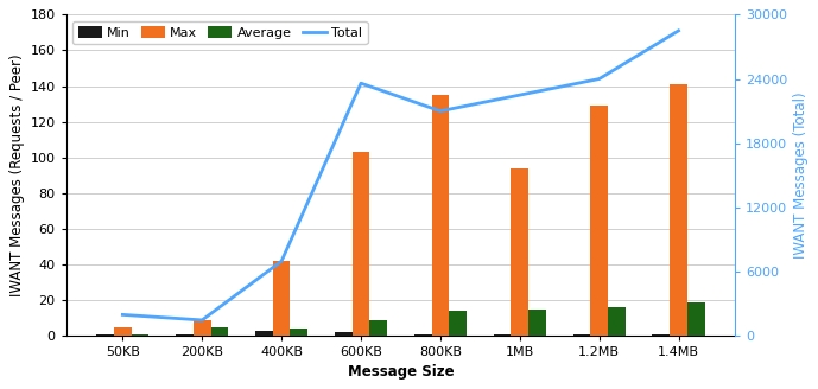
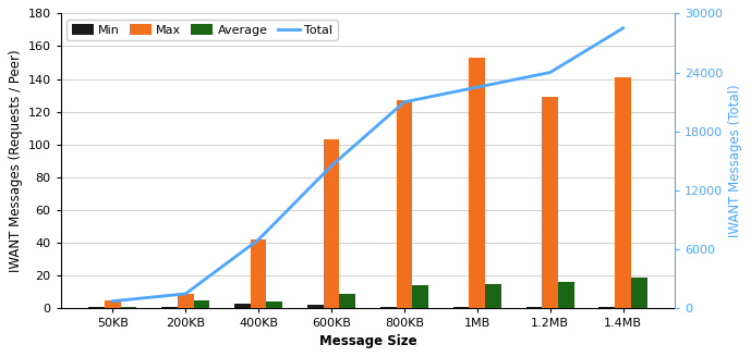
Total/50KB: 2000 -> 800
Total/600KB: 23600 -> 14500
Max/800KB: 135 -> 127
Max/1MB: 94 -> 153
